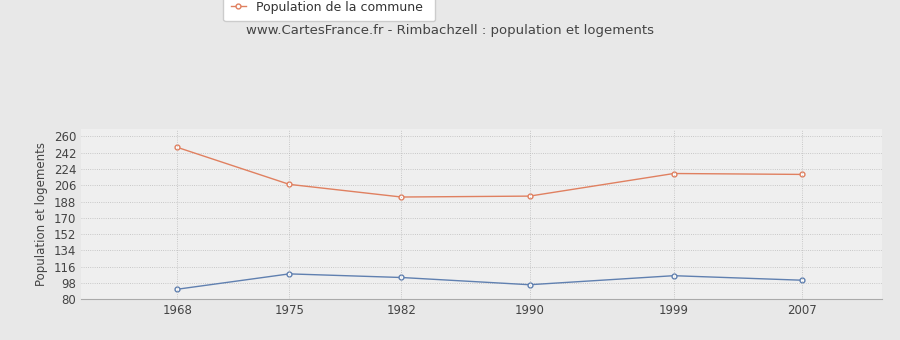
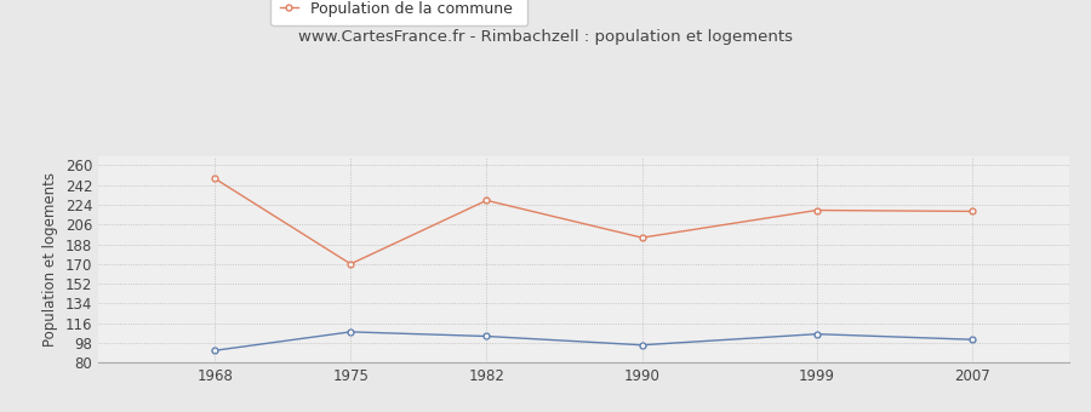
Population de la commune/1975: 207 -> 170
Population de la commune/1982: 193 -> 228
